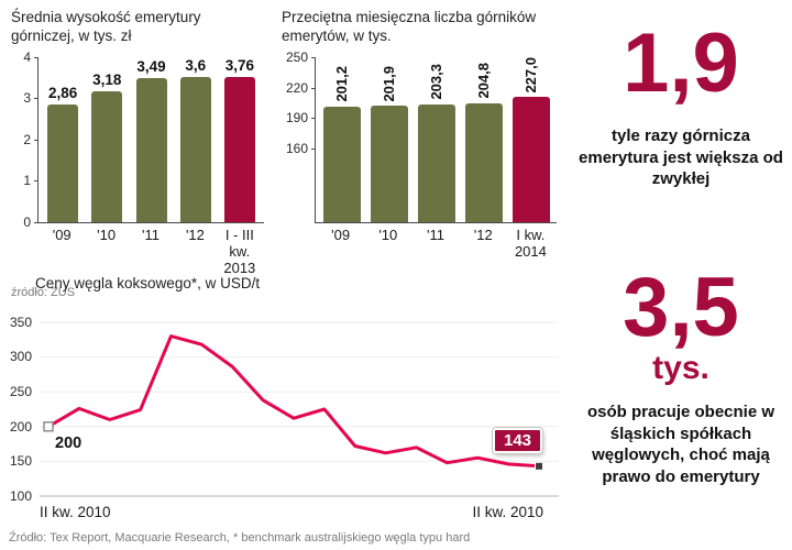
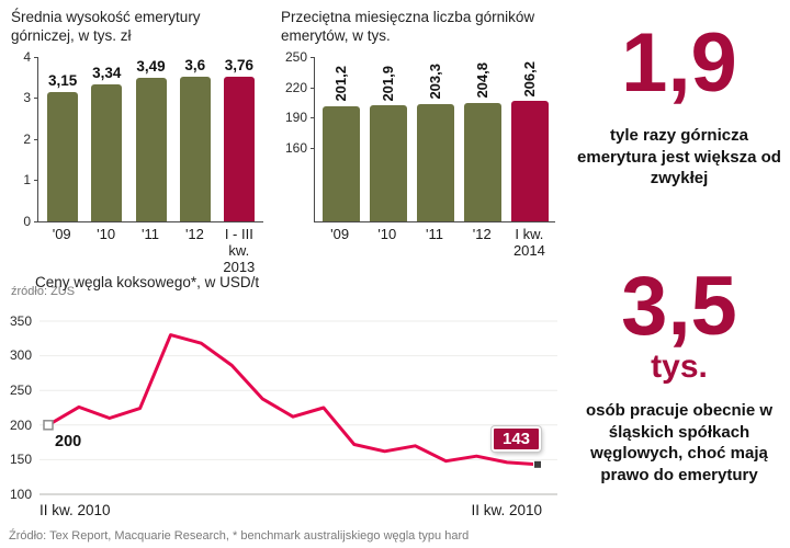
Średnia wysokość emerytury górniczej, w tys. zł/'09: 2,86 -> 3,15
Średnia wysokość emerytury górniczej, w tys. zł/'10: 3,18 -> 3,34
Przeciętna miesięczna liczba górników emerytów, w tys./I kw. 2014: 227,0 -> 206,2
